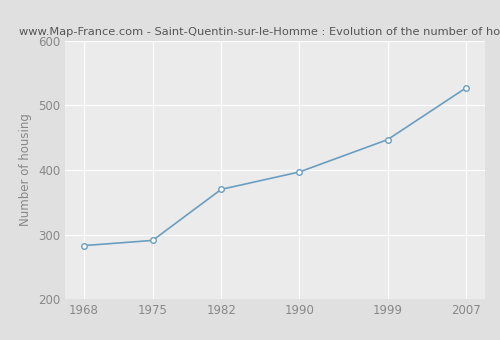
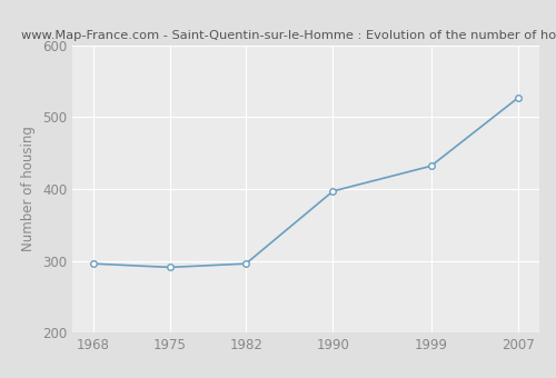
1968: 283 -> 296
1982: 370 -> 296
1999: 447 -> 432
